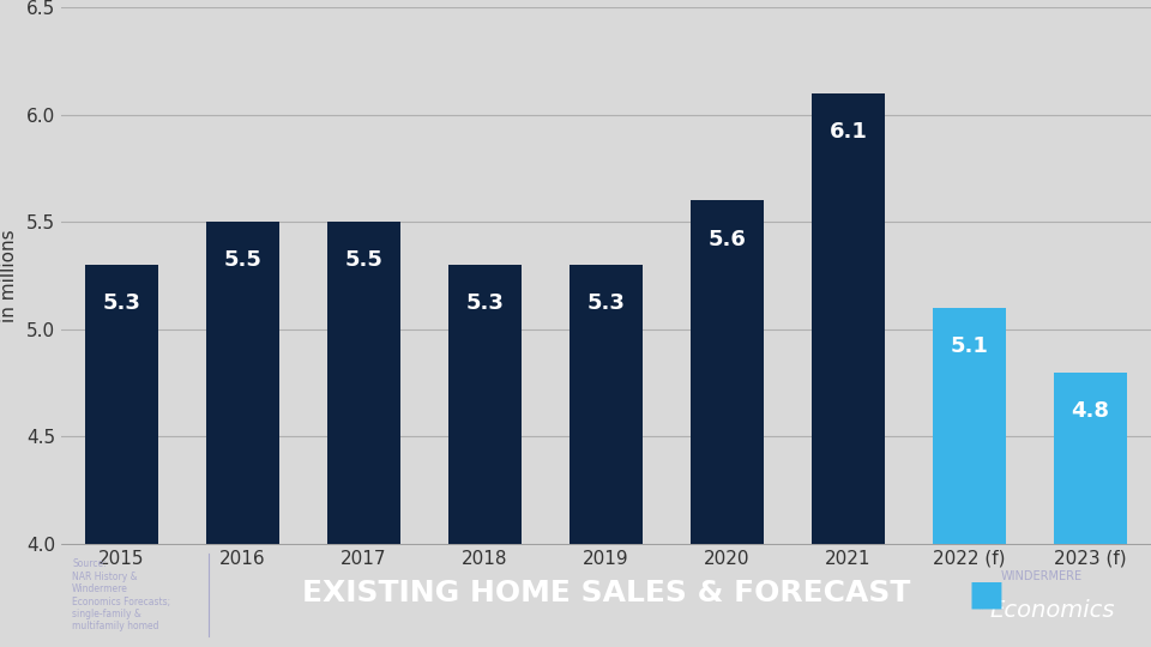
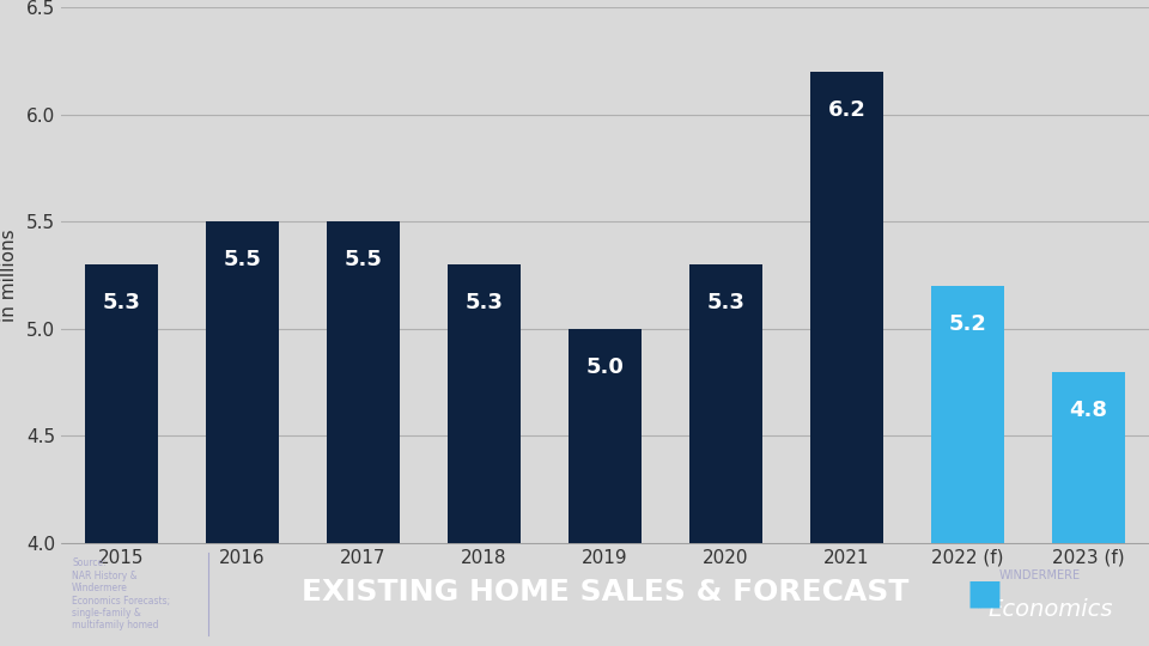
2019: 5.3 -> 5.0
2020: 5.6 -> 5.3
2021: 6.1 -> 6.2
2022 (f): 5.1 -> 5.2
